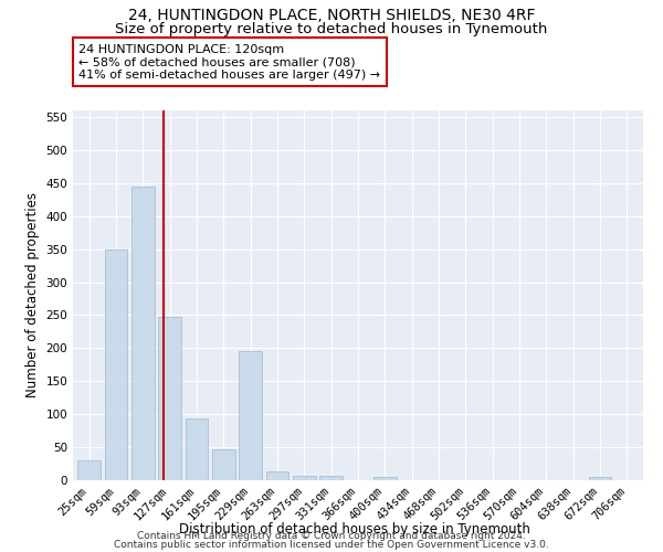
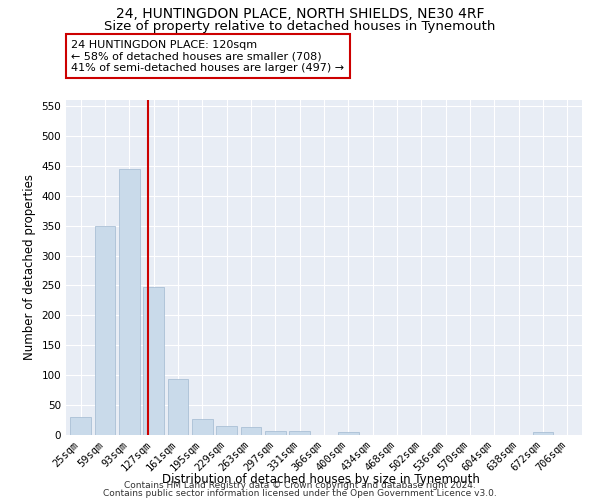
195sqm: 46 -> 27
229sqm: 196 -> 15
